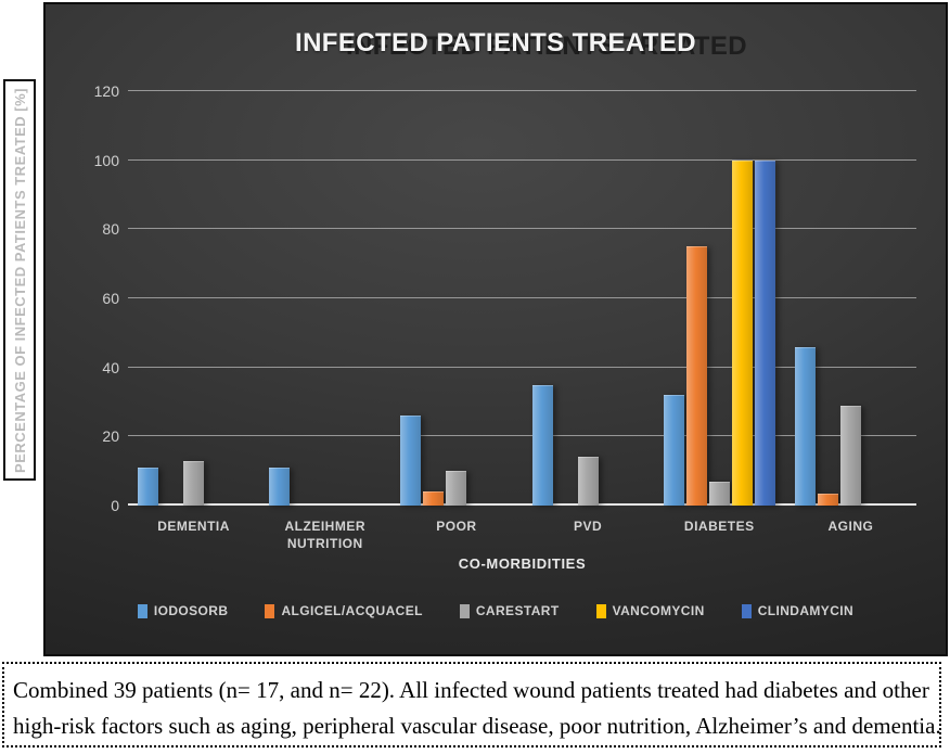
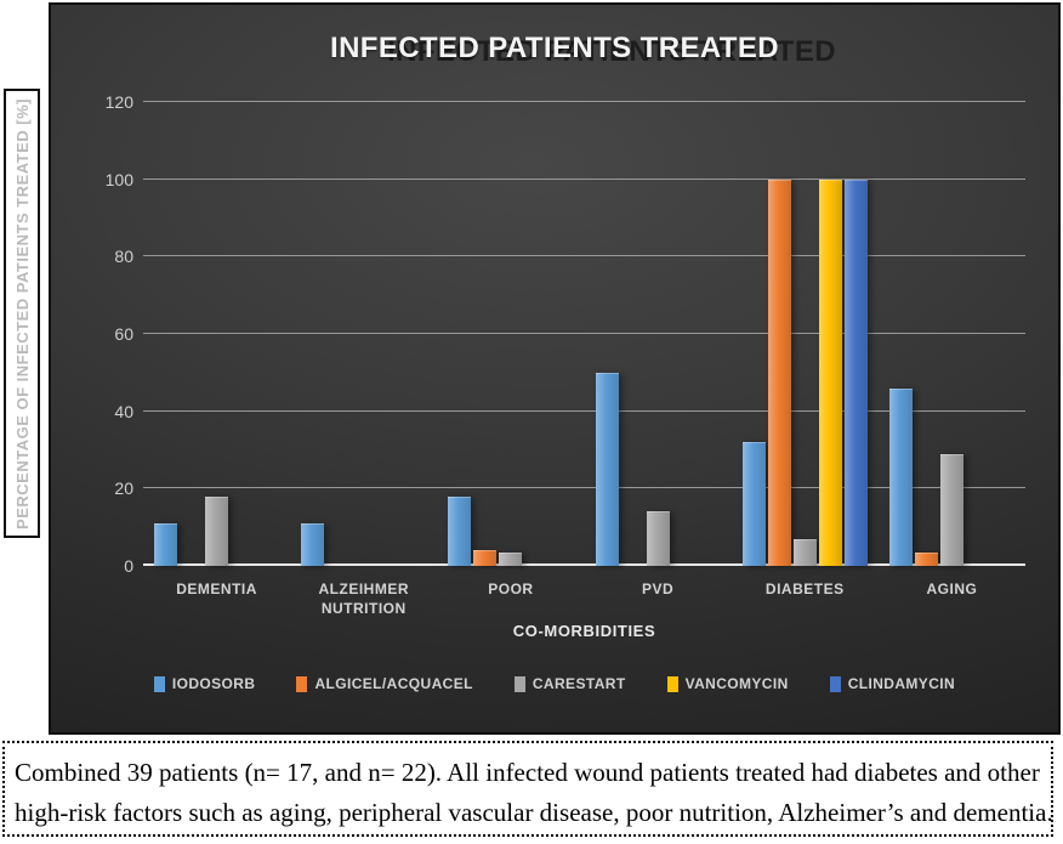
CARESTART/DEMENTIA: 13 -> 18
IODOSORB/POOR: 26 -> 18
CARESTART/POOR: 10 -> 4
IODOSORB/PVD: 35 -> 50
ALGICEL/ACQUACEL/DIABETES: 75 -> 100
